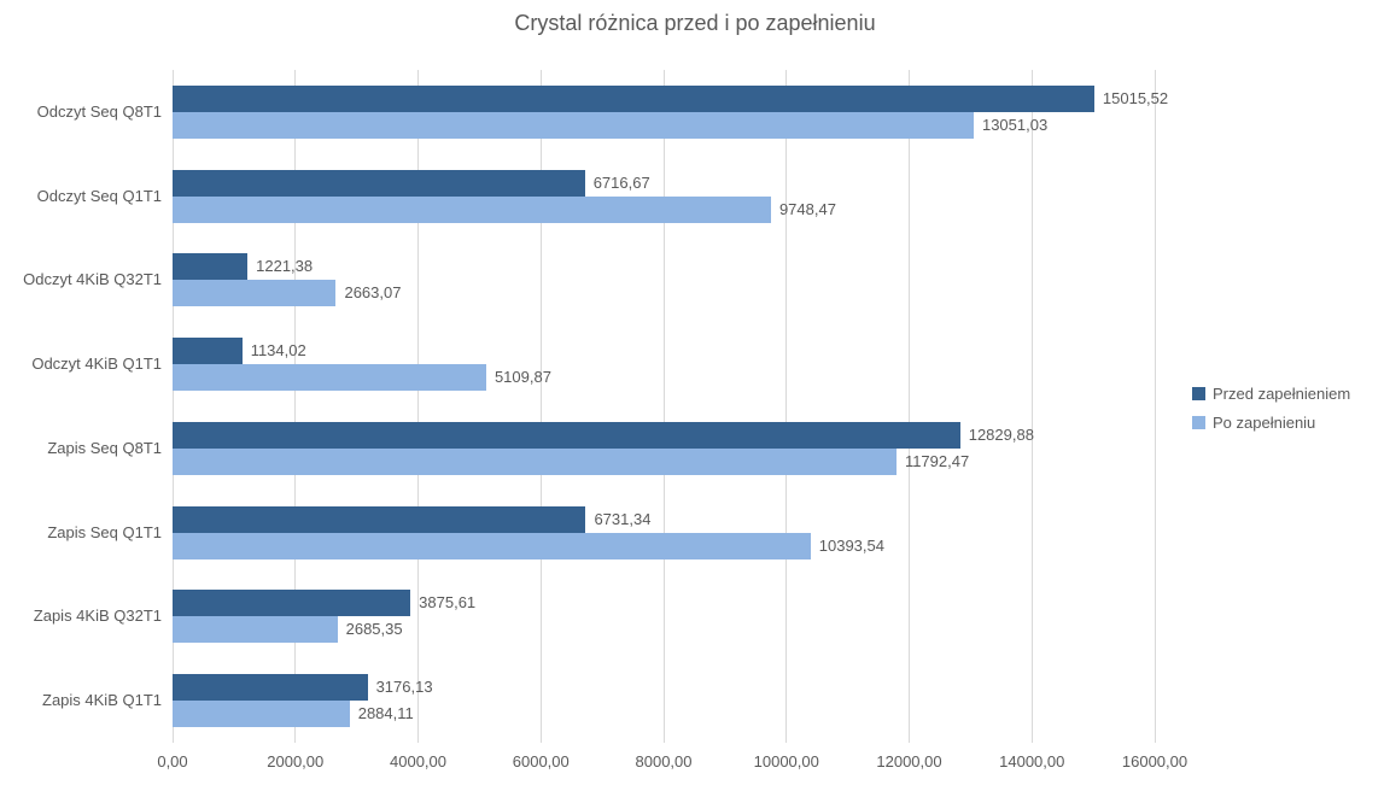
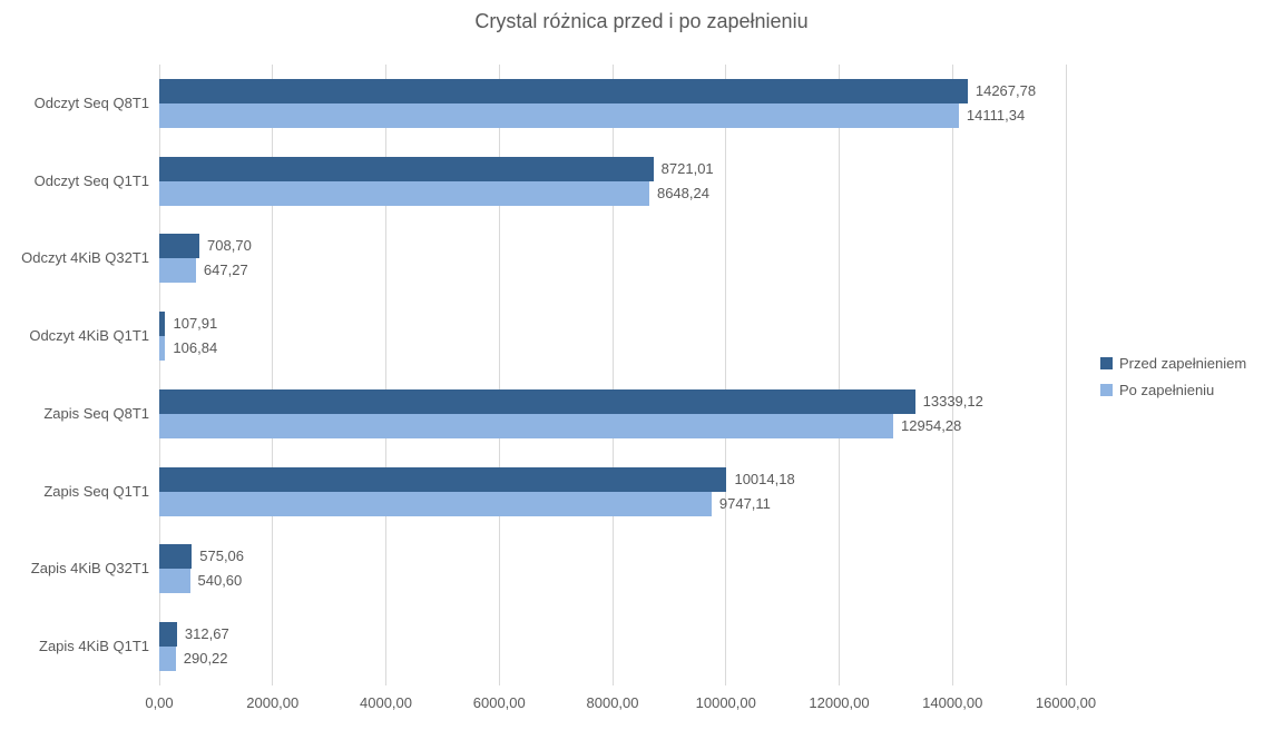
Przed zapełnieniem/Odczyt Seq Q8T1: 15015,52 -> 14267,78
Po zapełnieniu/Odczyt Seq Q8T1: 13051,03 -> 14111,34
Przed zapełnieniem/Odczyt Seq Q1T1: 6716,67 -> 8721,01
Po zapełnieniu/Odczyt Seq Q1T1: 9748,47 -> 8648,24
Przed zapełnieniem/Odczyt 4KiB Q32T1: 1221,38 -> 708,70
Po zapełnieniu/Odczyt 4KiB Q32T1: 2663,07 -> 647,27
Przed zapełnieniem/Odczyt 4KiB Q1T1: 1134,02 -> 107,91
Po zapełnieniu/Odczyt 4KiB Q1T1: 5109,87 -> 106,84
Przed zapełnieniem/Zapis Seq Q8T1: 12829,88 -> 13339,12
Po zapełnieniu/Zapis Seq Q8T1: 11792,47 -> 12954,28
Przed zapełnieniem/Zapis Seq Q1T1: 6731,34 -> 10014,18
Po zapełnieniu/Zapis Seq Q1T1: 10393,54 -> 9747,11
Przed zapełnieniem/Zapis 4KiB Q32T1: 3875,61 -> 575,06
Po zapełnieniu/Zapis 4KiB Q32T1: 2685,35 -> 540,60
Przed zapełnieniem/Zapis 4KiB Q1T1: 3176,13 -> 312,67
Po zapełnieniu/Zapis 4KiB Q1T1: 2884,11 -> 290,22
